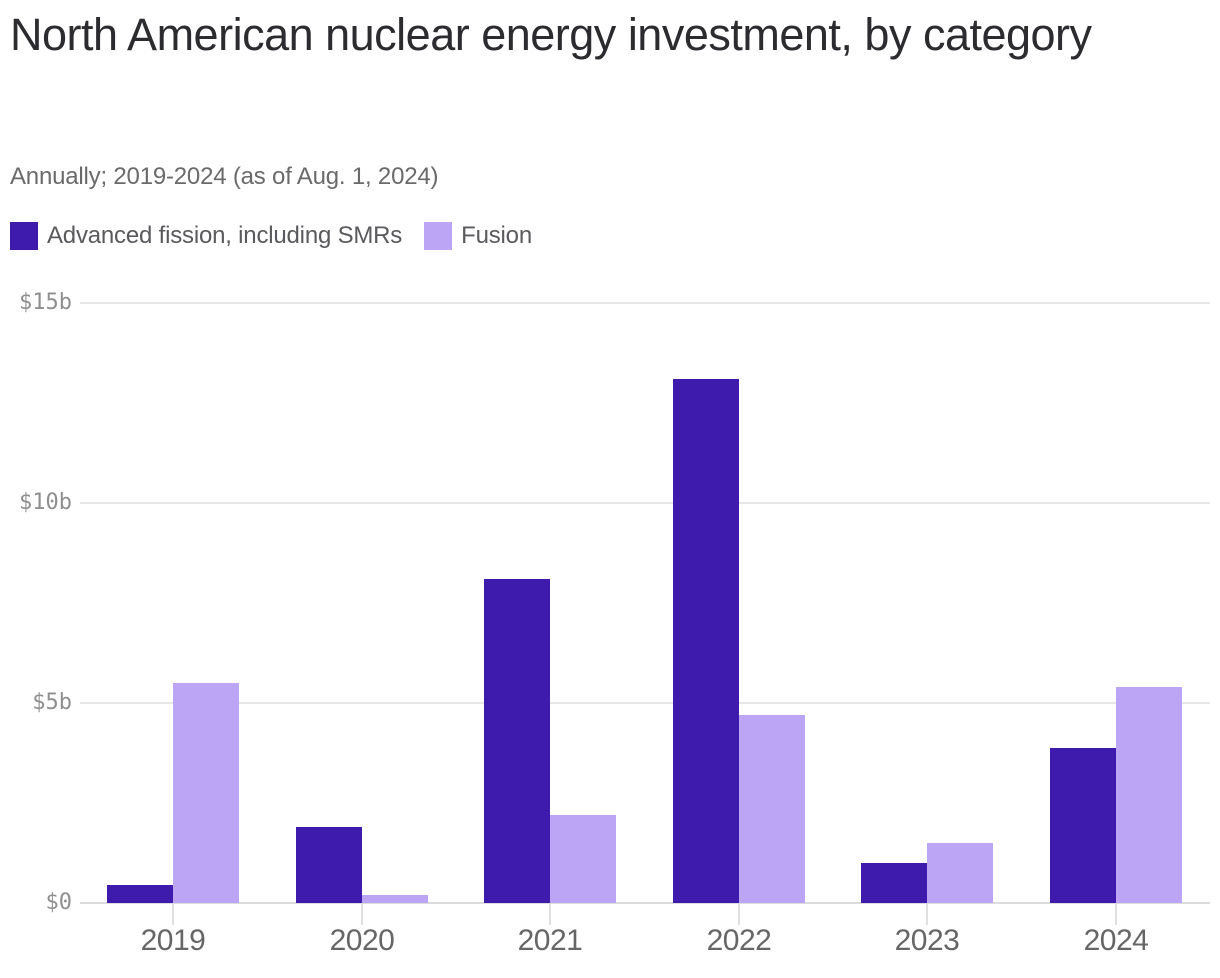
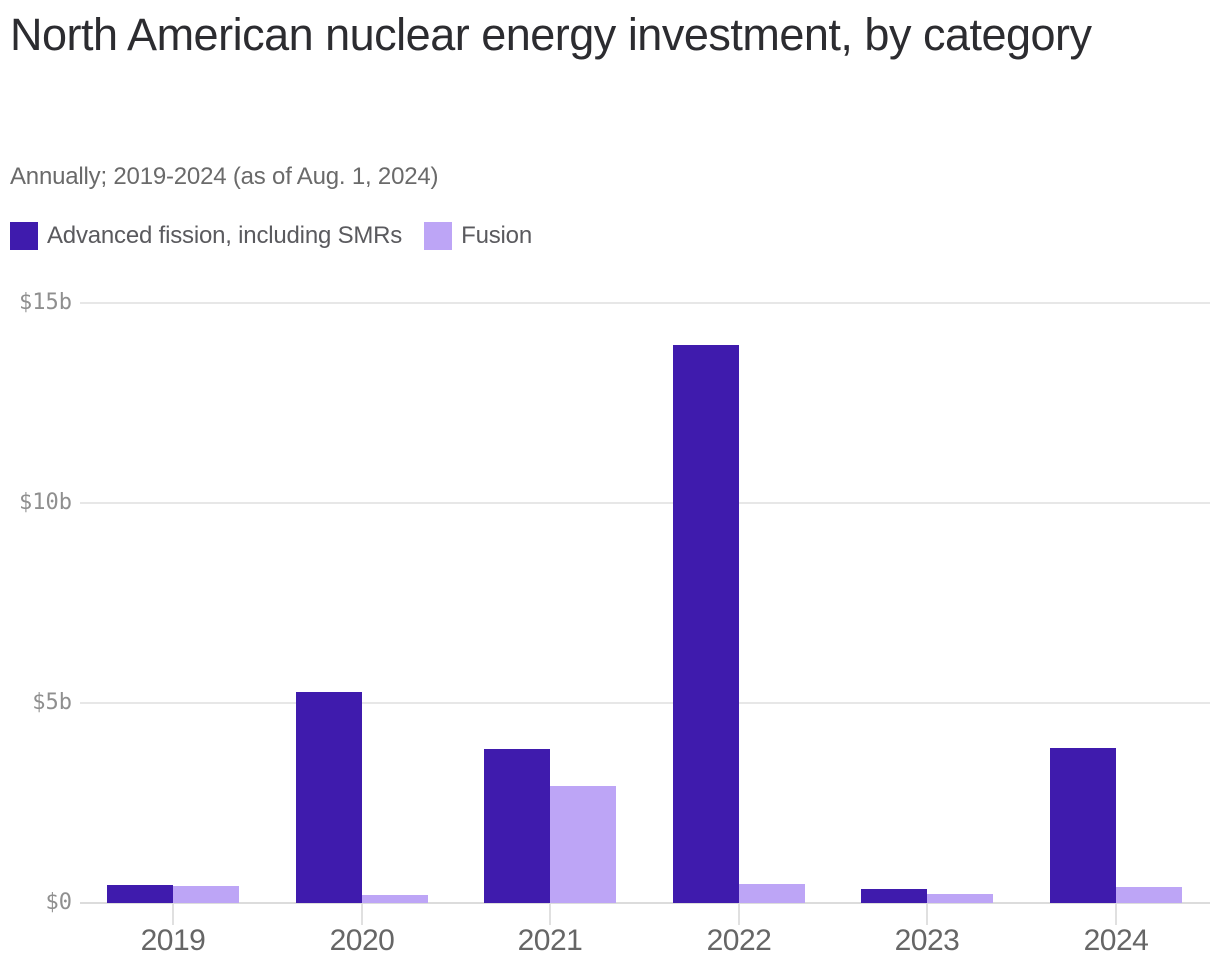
Fusion/2019: $5.5b -> $0.4b
Advanced fission, including SMRs/2020: $1.9b -> $5.3b
Advanced fission, including SMRs/2021: $8.1b -> $3.9b
Fusion/2021: $2.2b -> $2.9b
Advanced fission, including SMRs/2022: $13.1b -> $13.9b
Fusion/2022: $4.7b -> $0.5b
Advanced fission, including SMRs/2023: $1.0b -> $0.3b
Fusion/2023: $1.5b -> $0.2b
Fusion/2024: $5.4b -> $0.4b
